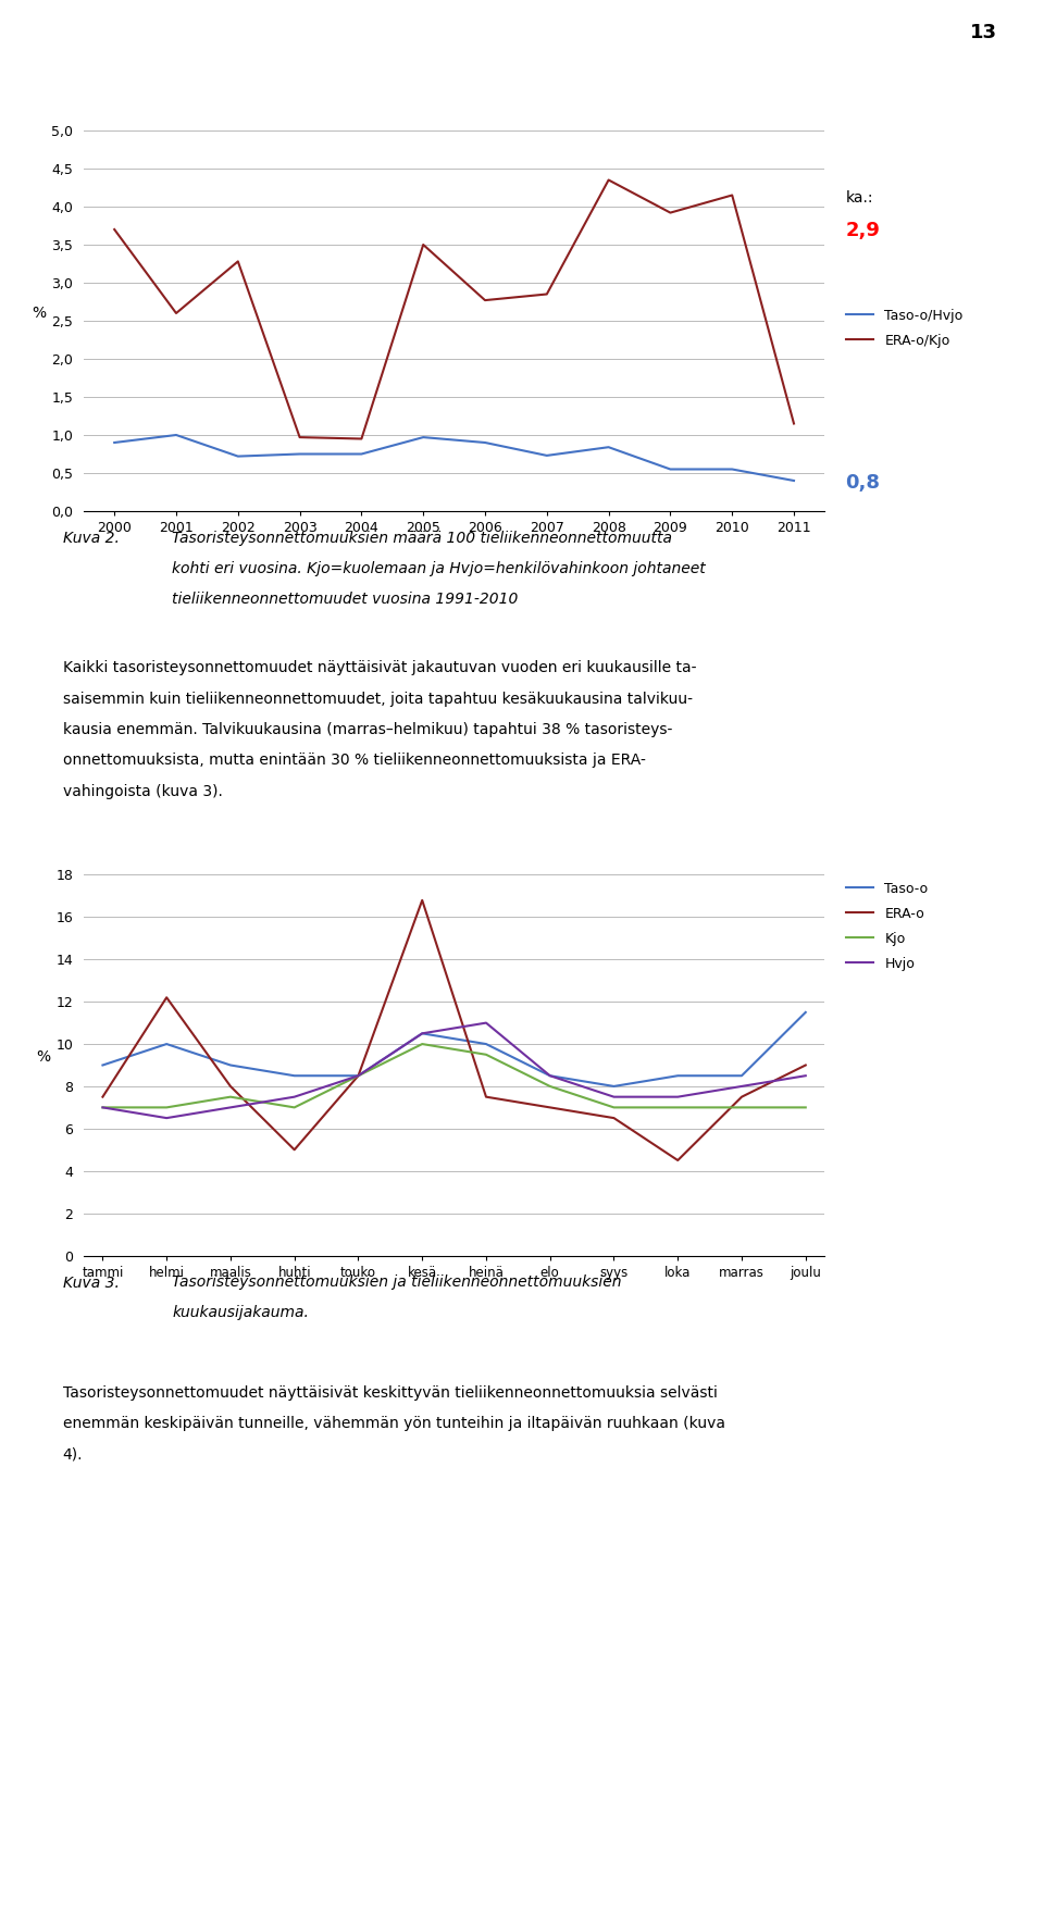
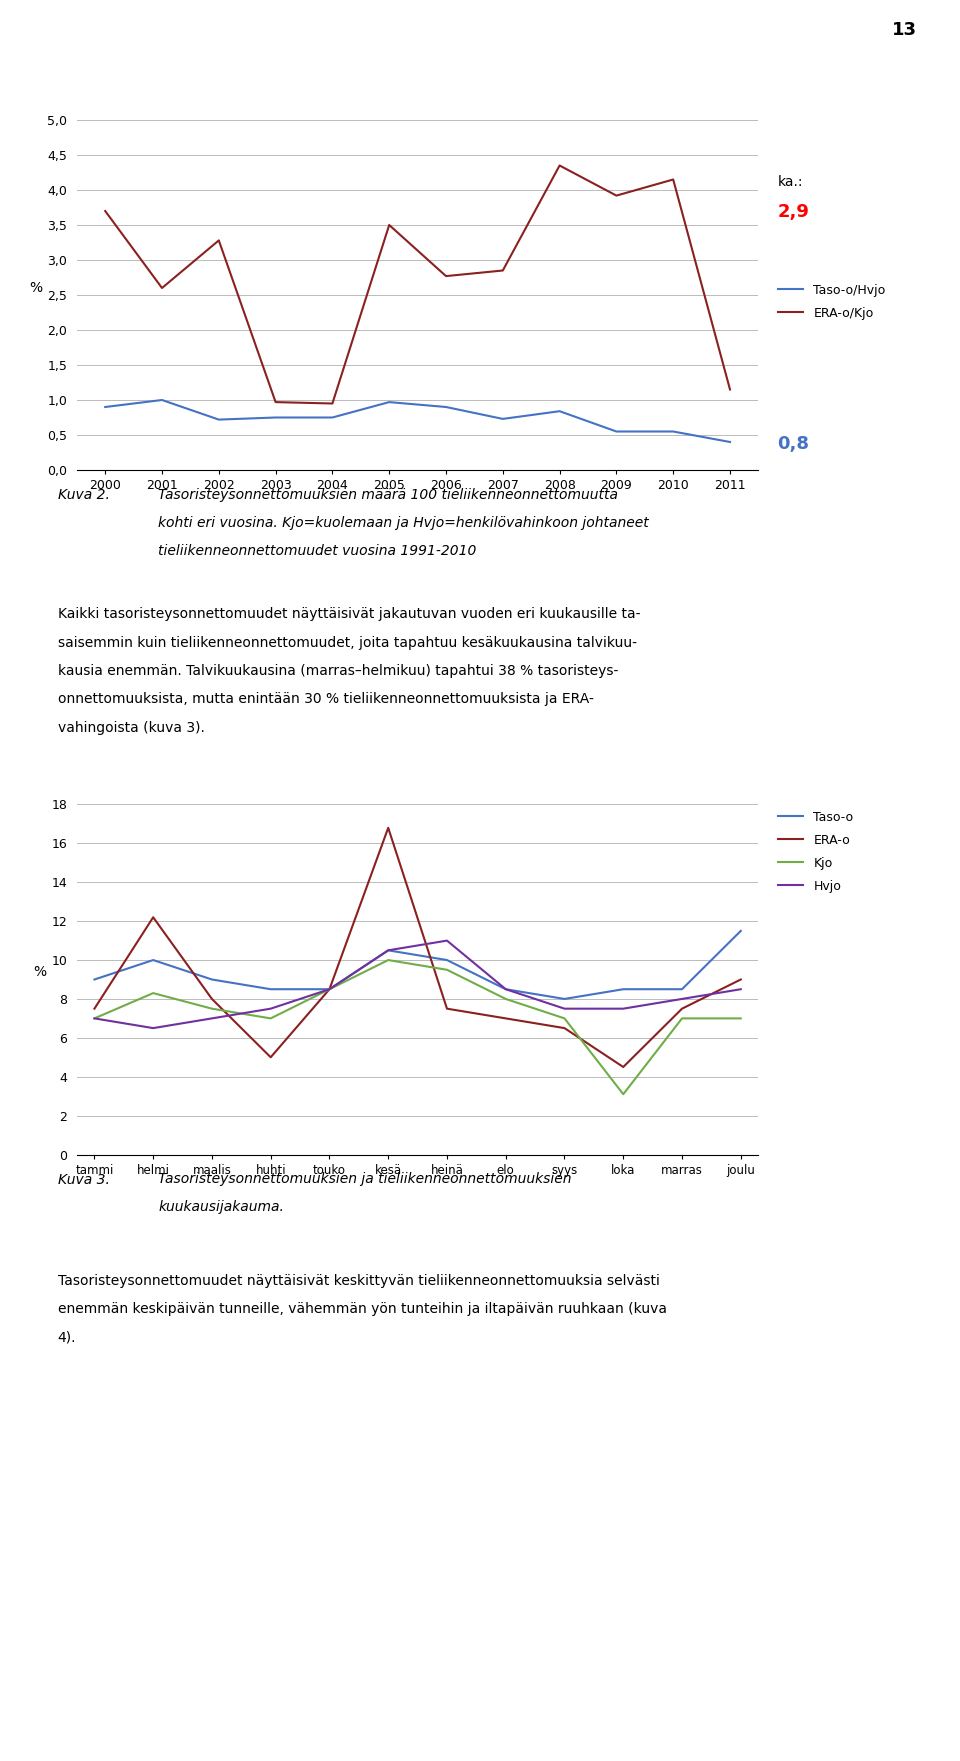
Kjo/helmi: 7.0 -> 8.3
Kjo/loka: 7.0 -> 3.1
